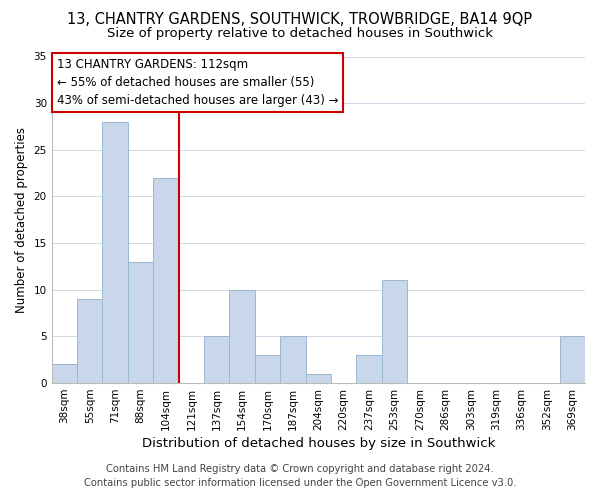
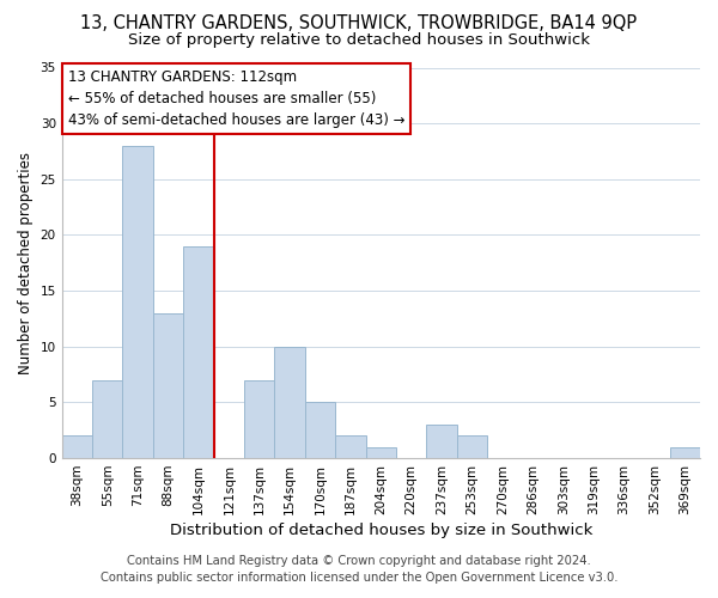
55sqm: 9 -> 7
104sqm: 22 -> 19
137sqm: 5 -> 7
170sqm: 3 -> 5
187sqm: 5 -> 2
253sqm: 11 -> 2
369sqm: 5 -> 1
